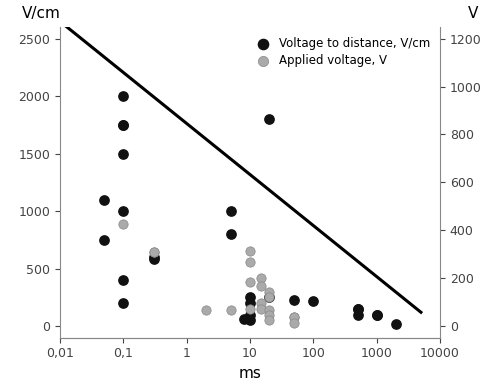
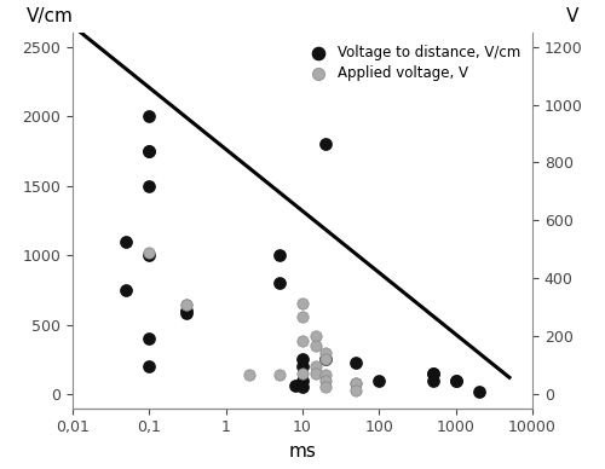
Applied voltage, V/0,1: 890 -> 1020
Voltage to distance, V/cm/100: 220 -> 100
